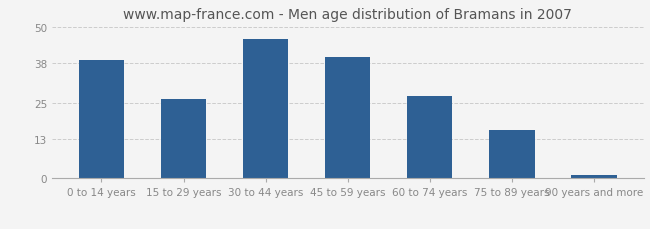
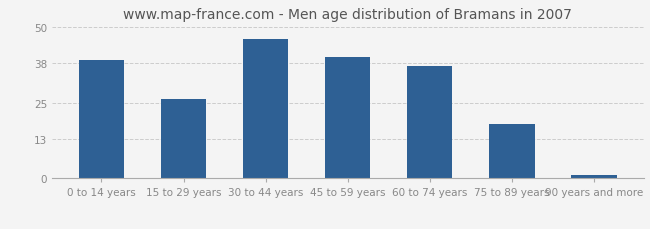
60 to 74 years: 27 -> 37
75 to 89 years: 16 -> 18
